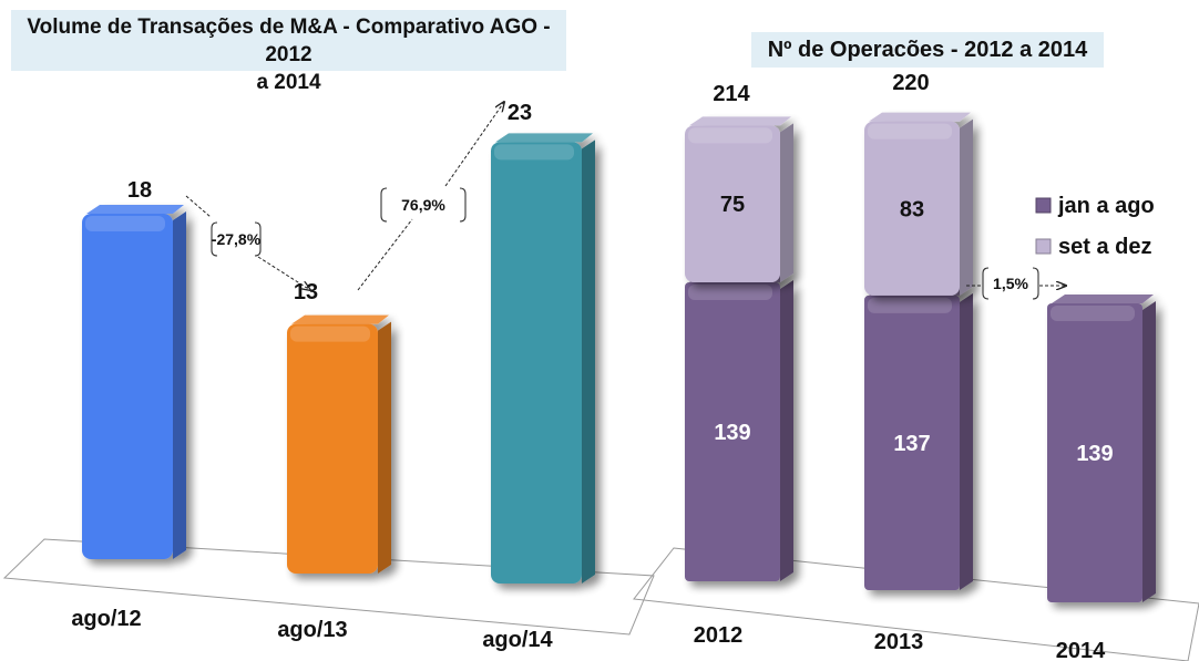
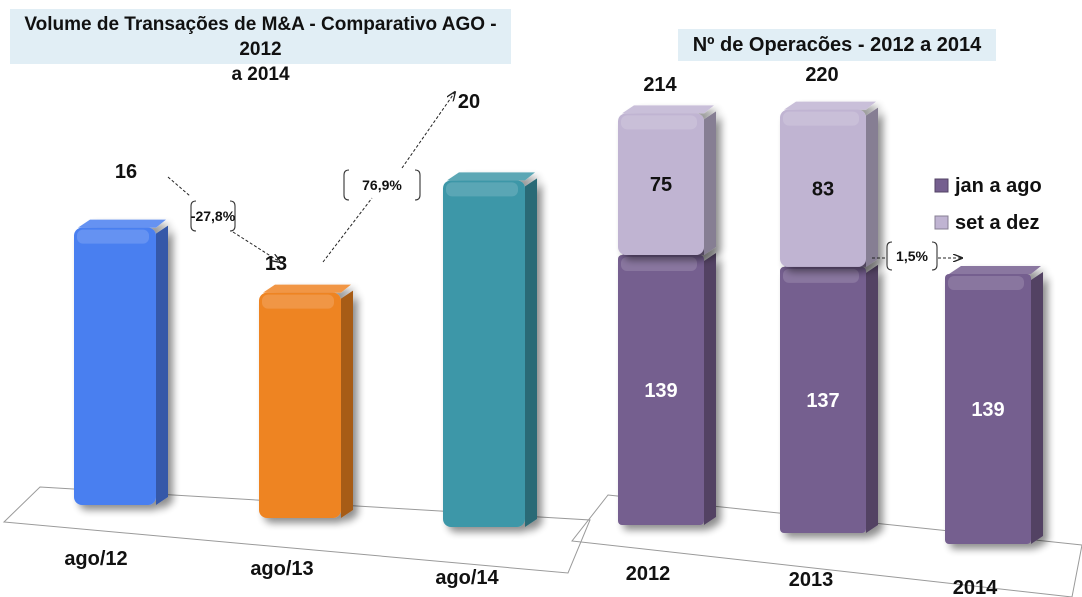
Volume de Transações de M&A - Comparativo AGO - 2012 a 2014/ago/12: 18 -> 16
Volume de Transações de M&A - Comparativo AGO - 2012 a 2014/ago/14: 23 -> 20
